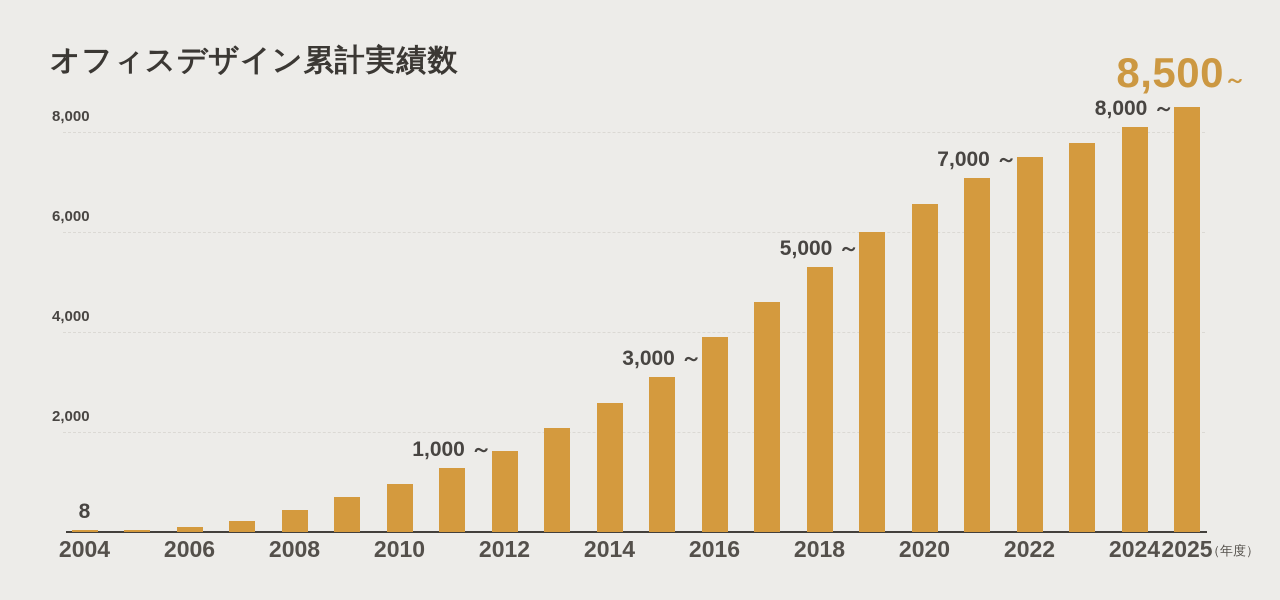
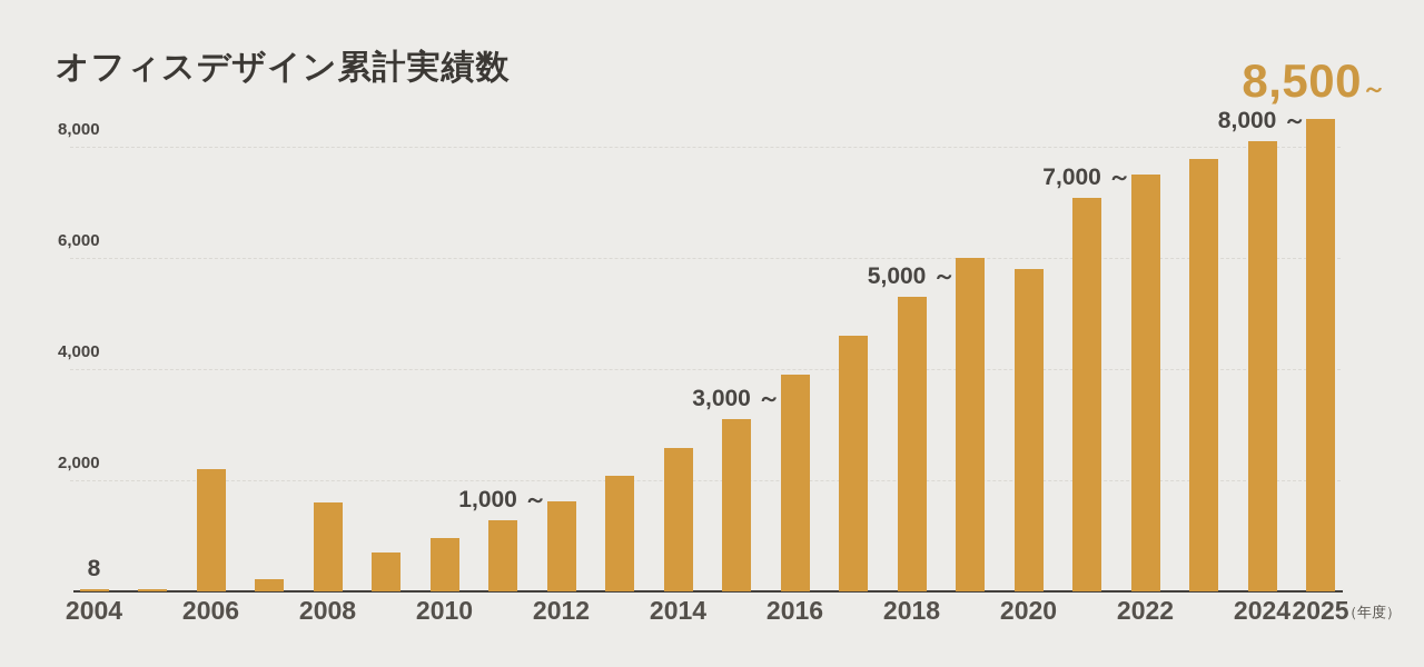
2006: 100 -> 2200
2008: 400 -> 1600
2020: 6600 -> 5800
